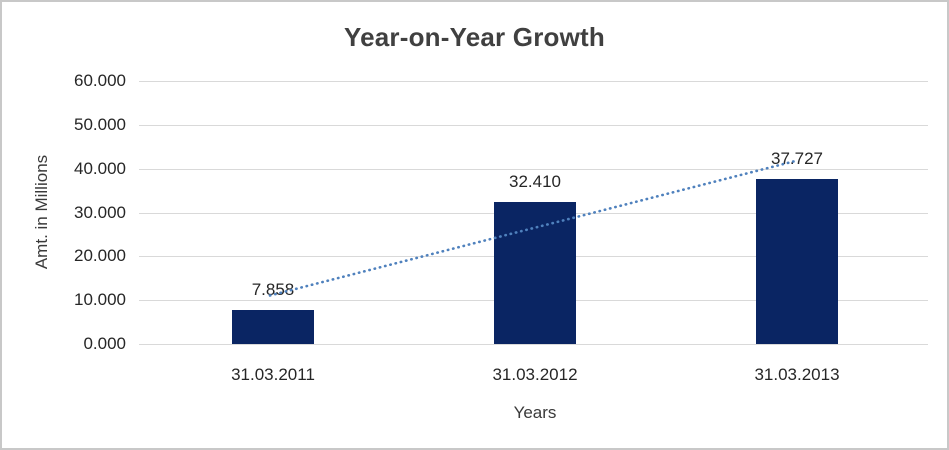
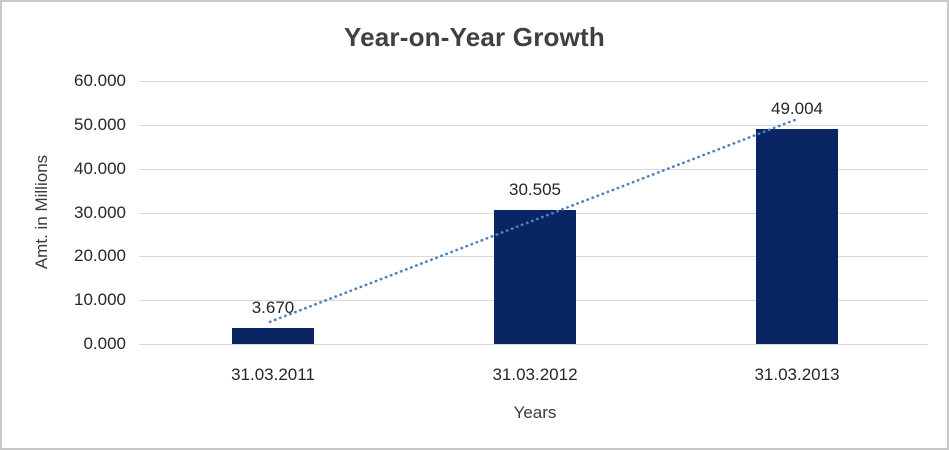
31.03.2011: 7.858 -> 3.670
31.03.2012: 32.410 -> 30.505
31.03.2013: 37.727 -> 49.004
